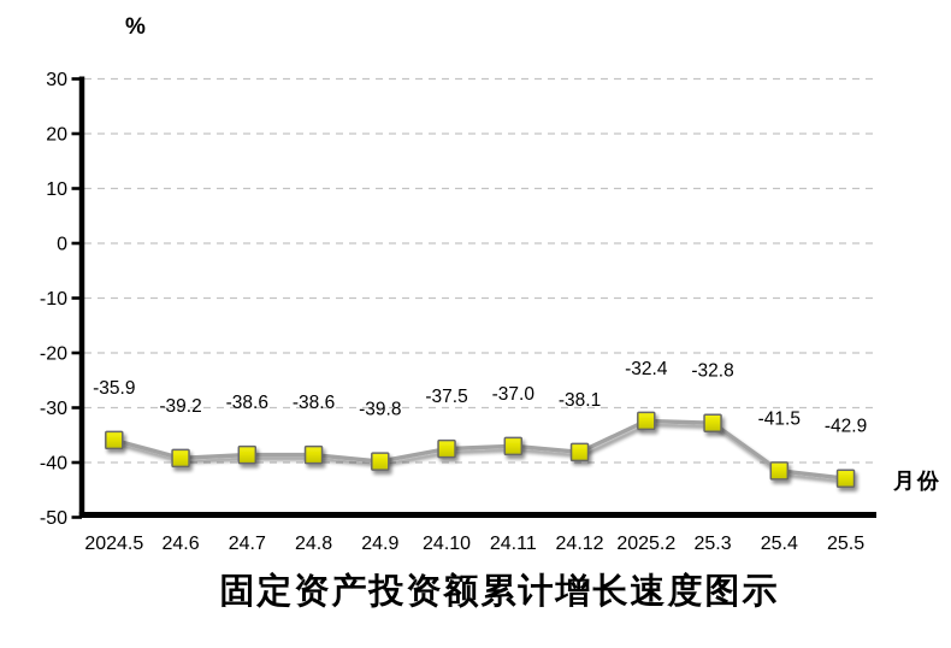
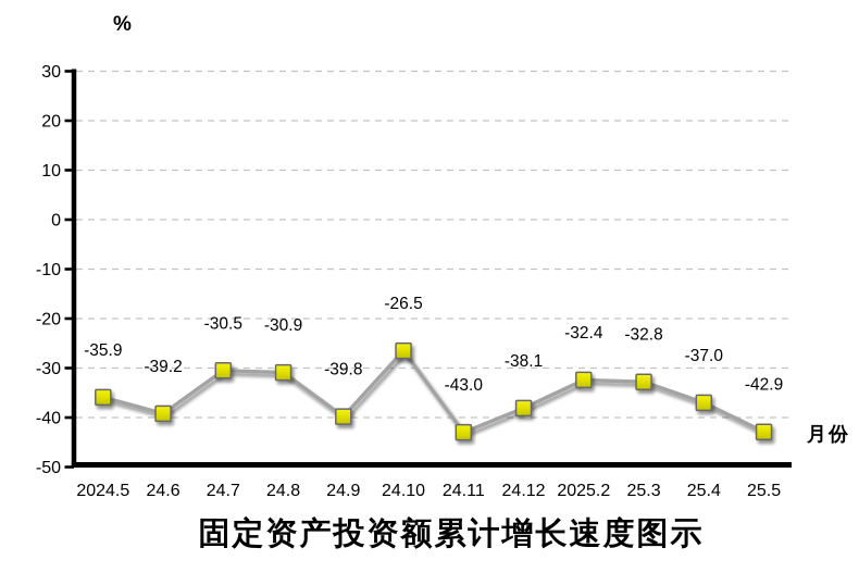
24.7: -38.6 -> -30.5
24.8: -38.6 -> -30.9
24.10: -37.5 -> -26.5
24.11: -37.0 -> -43.0
25.4: -41.5 -> -37.0
